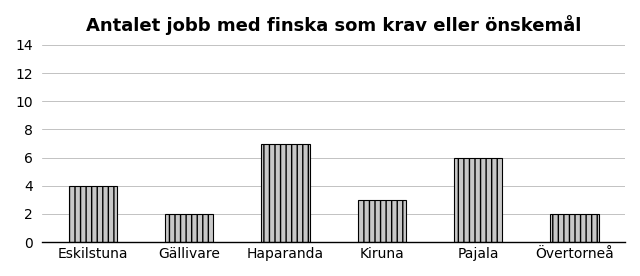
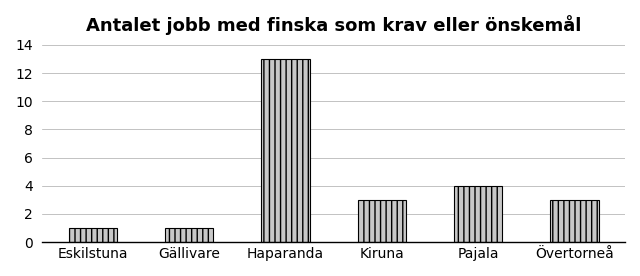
Eskilstuna: 4 -> 1
Gällivare: 2 -> 1
Haparanda: 7 -> 13
Pajala: 6 -> 4
Övertorneå: 2 -> 3
